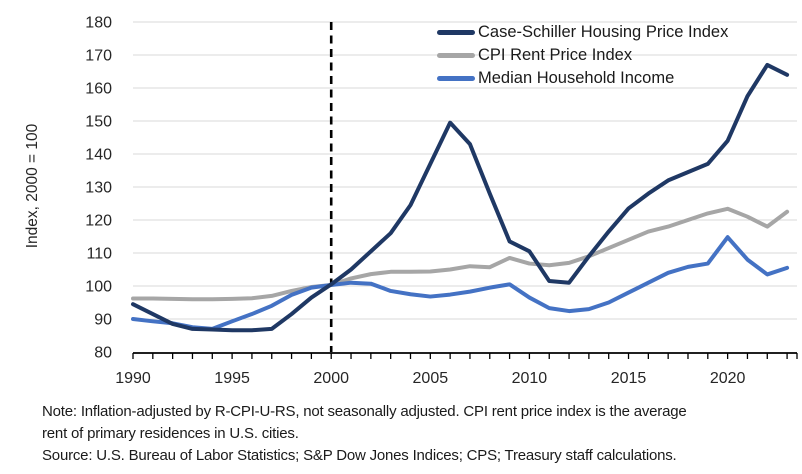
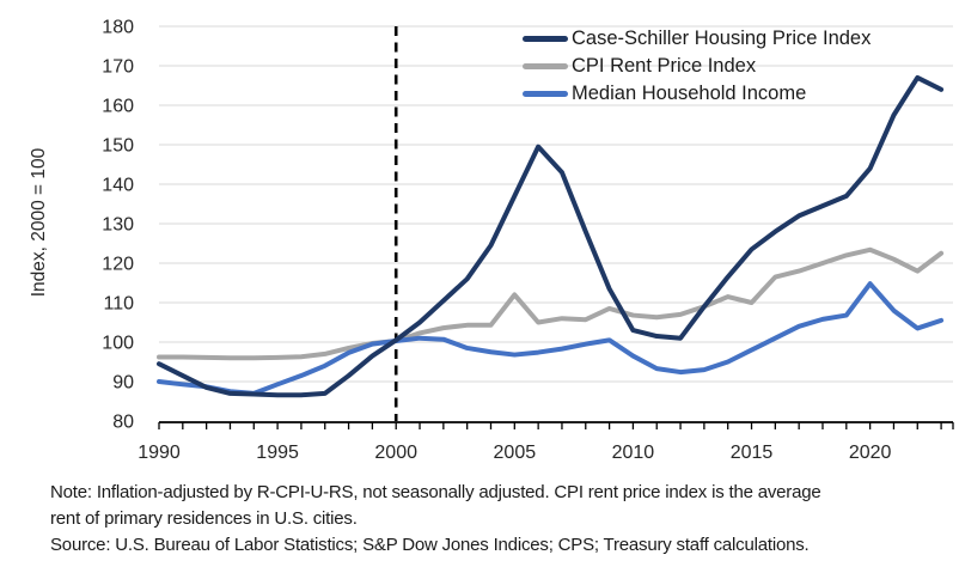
CPI Rent Price Index/2005: 104 -> 112
Case-Schiller Housing Price Index/2010: 110 -> 103
CPI Rent Price Index/2015: 114 -> 110
